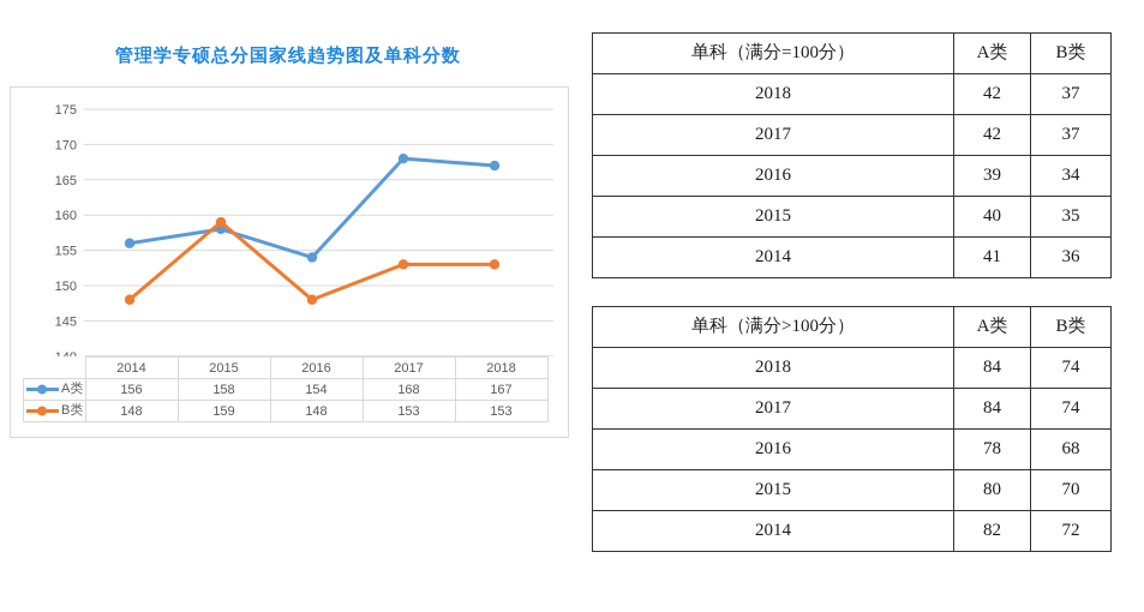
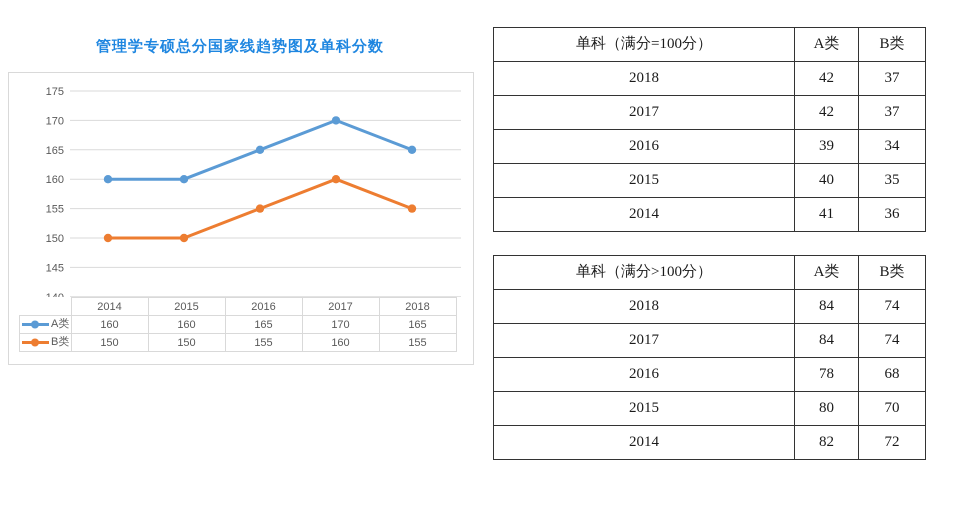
A类/2014: 156 -> 160
B类/2014: 148 -> 150
A类/2015: 158 -> 160
B类/2015: 159 -> 150
A类/2016: 154 -> 165
B类/2016: 148 -> 155
A类/2017: 168 -> 170
B类/2017: 153 -> 160
A类/2018: 167 -> 165
B类/2018: 153 -> 155
